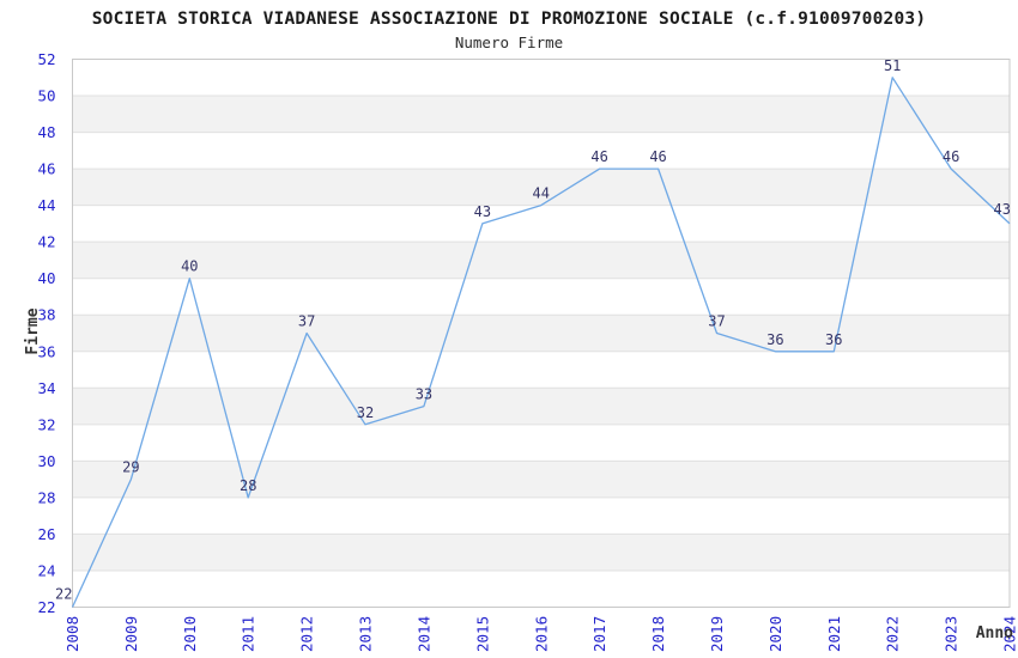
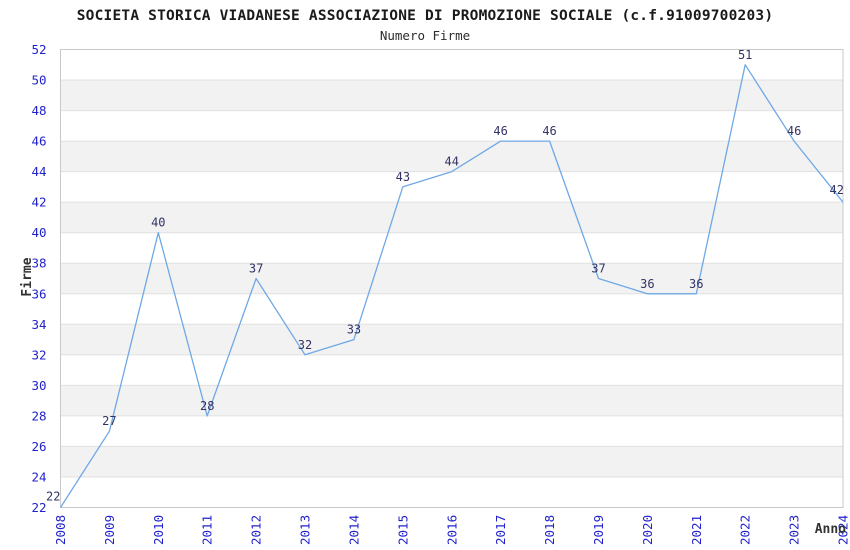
2009: 29 -> 27
2024: 43 -> 42
